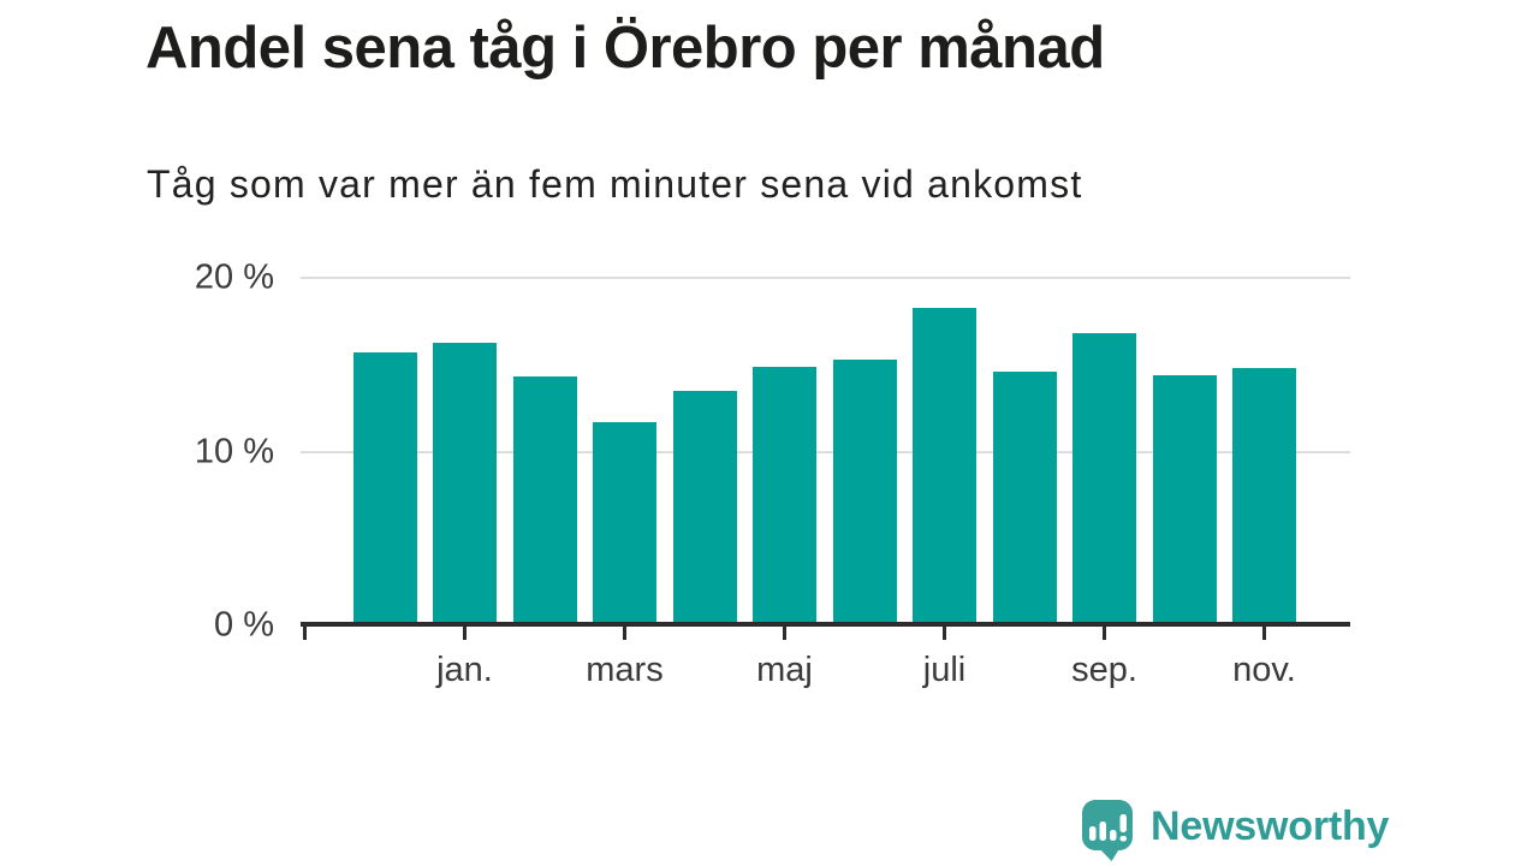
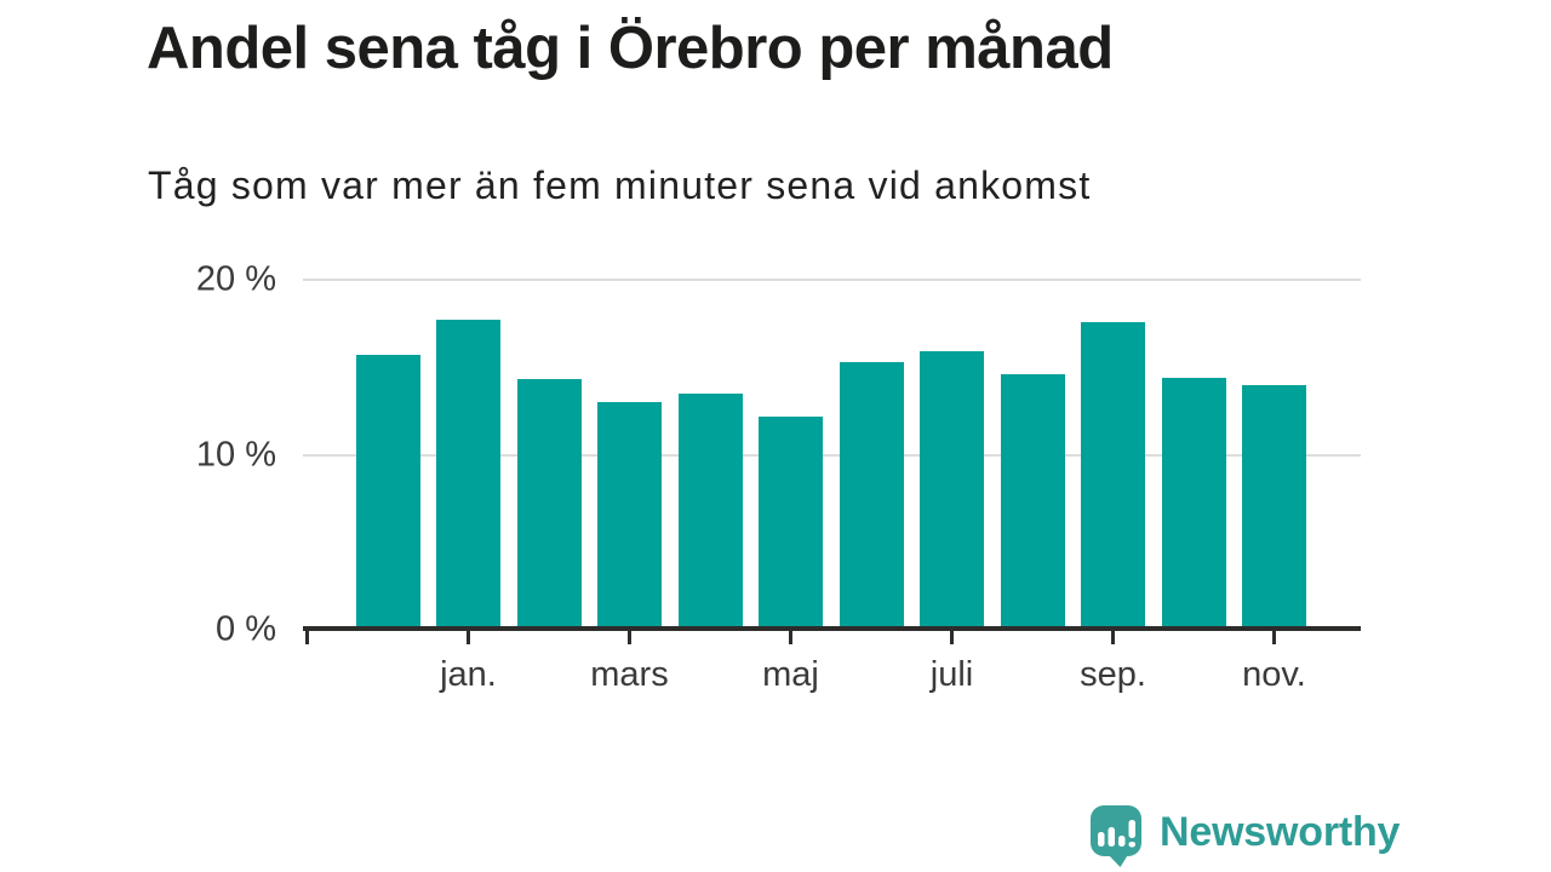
jan.: 16.3% -> 17.7%
mars: 11.7% -> 13.0%
maj: 14.9% -> 12.2%
juli: 18.3% -> 15.9%
sep.: 16.8% -> 17.6%
nov.: 14.8% -> 14.0%
